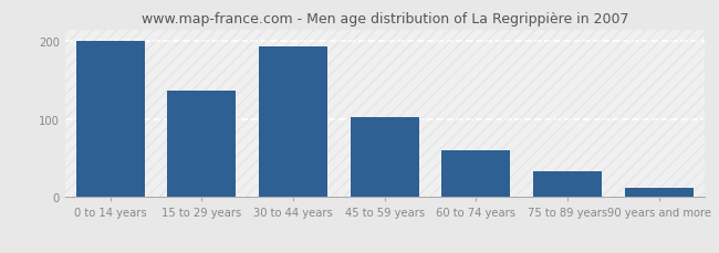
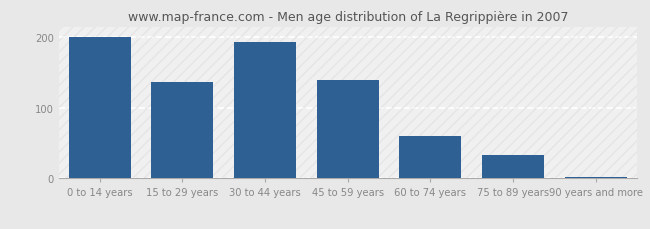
45 to 59 years: 102 -> 140
90 years and more: 12 -> 2
